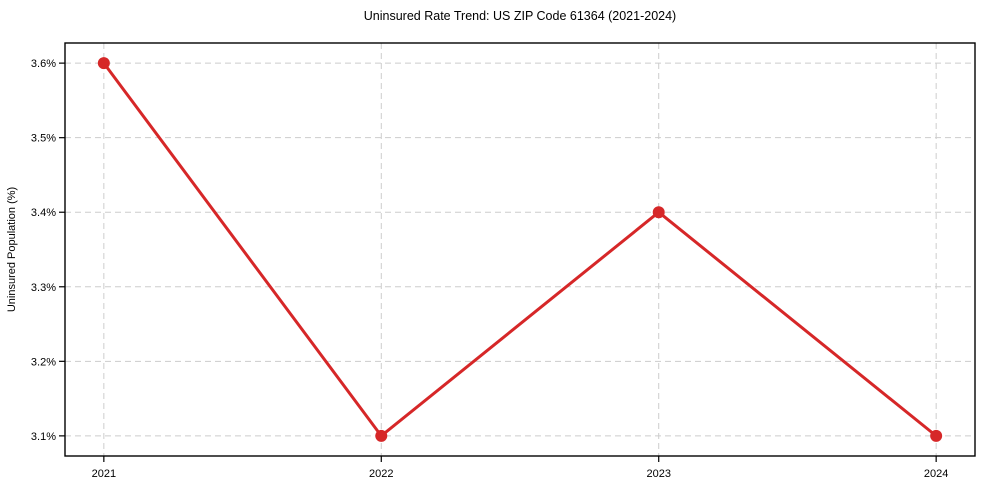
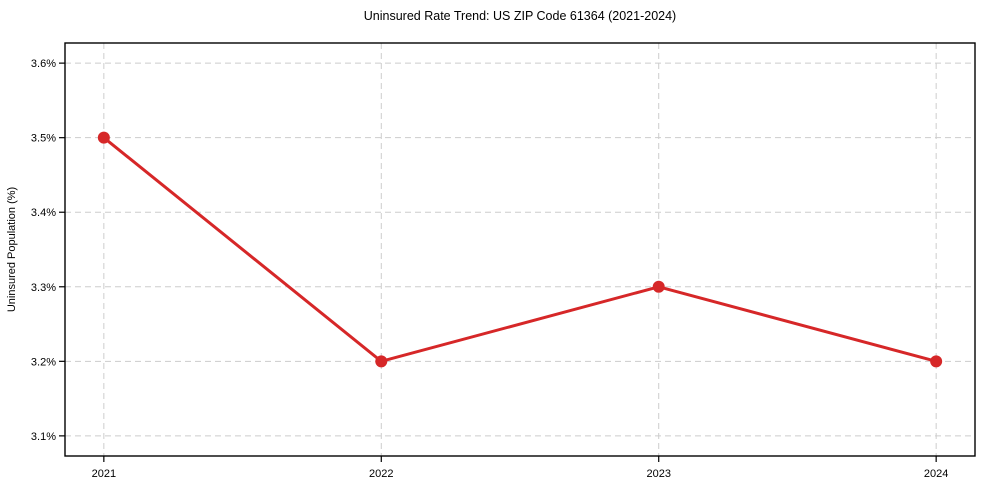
2021: 3.6% -> 3.5%
2022: 3.1% -> 3.2%
2023: 3.4% -> 3.3%
2024: 3.1% -> 3.2%
